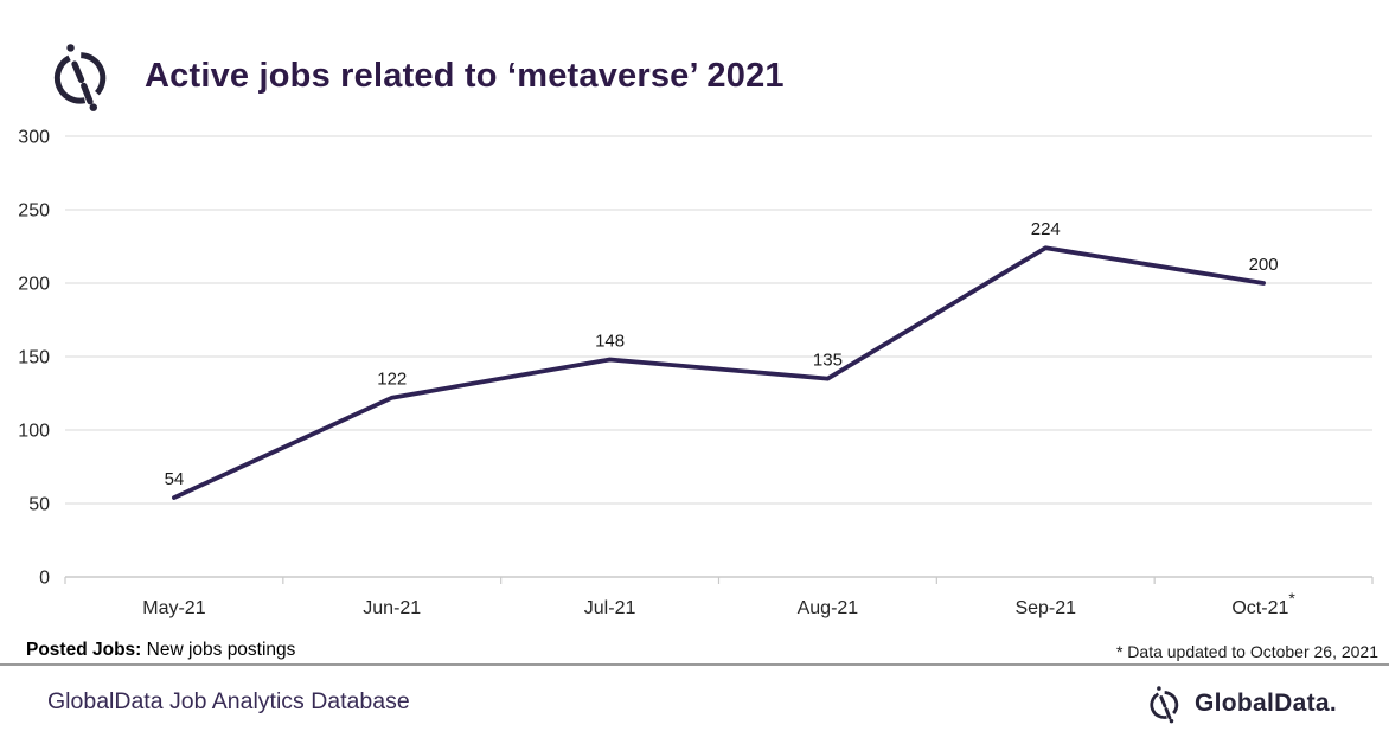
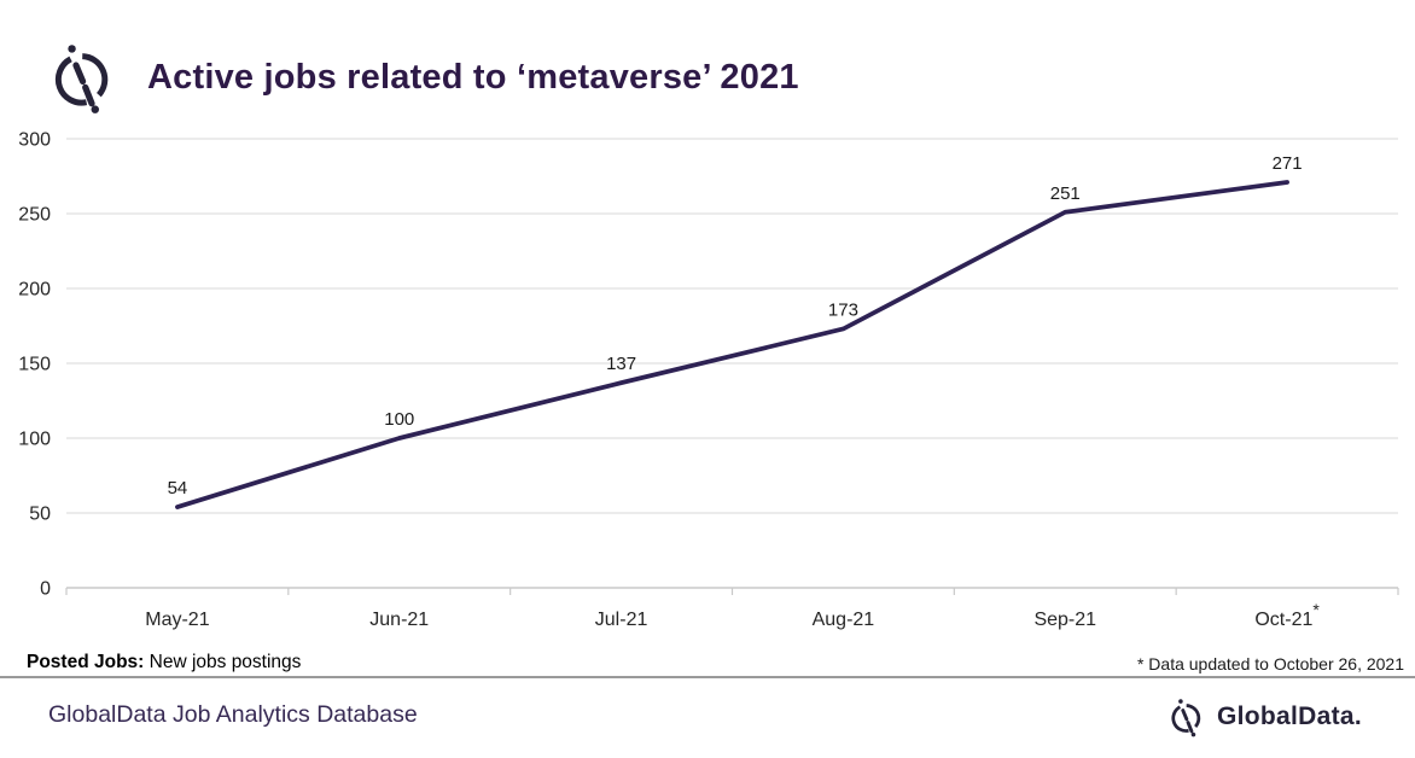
Jun-21: 122 -> 100
Jul-21: 148 -> 137
Aug-21: 135 -> 173
Sep-21: 224 -> 251
Oct-21: 200 -> 271
